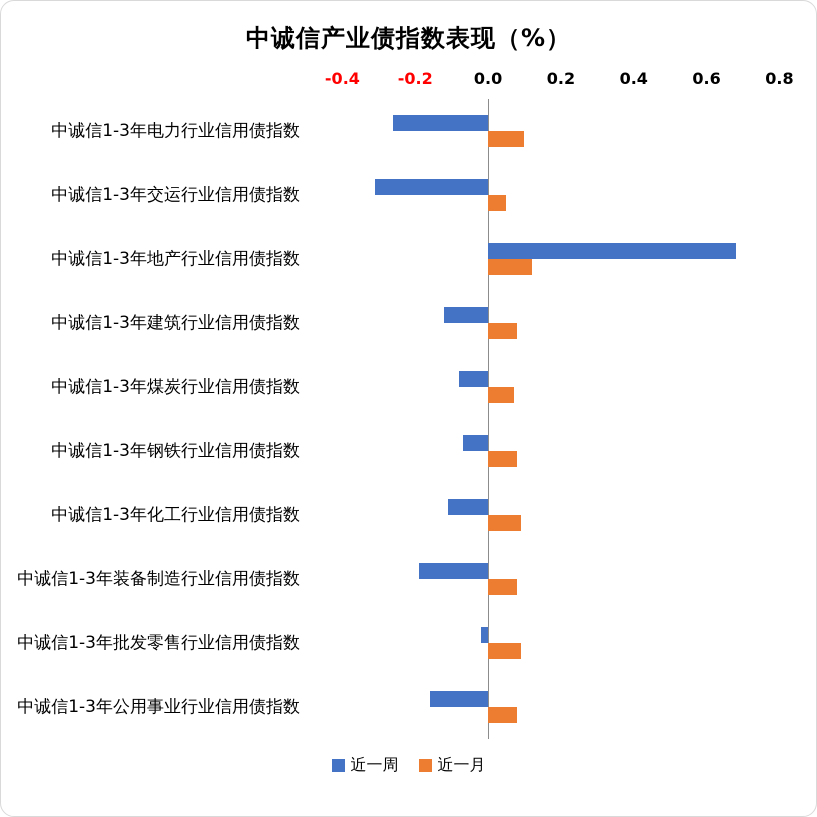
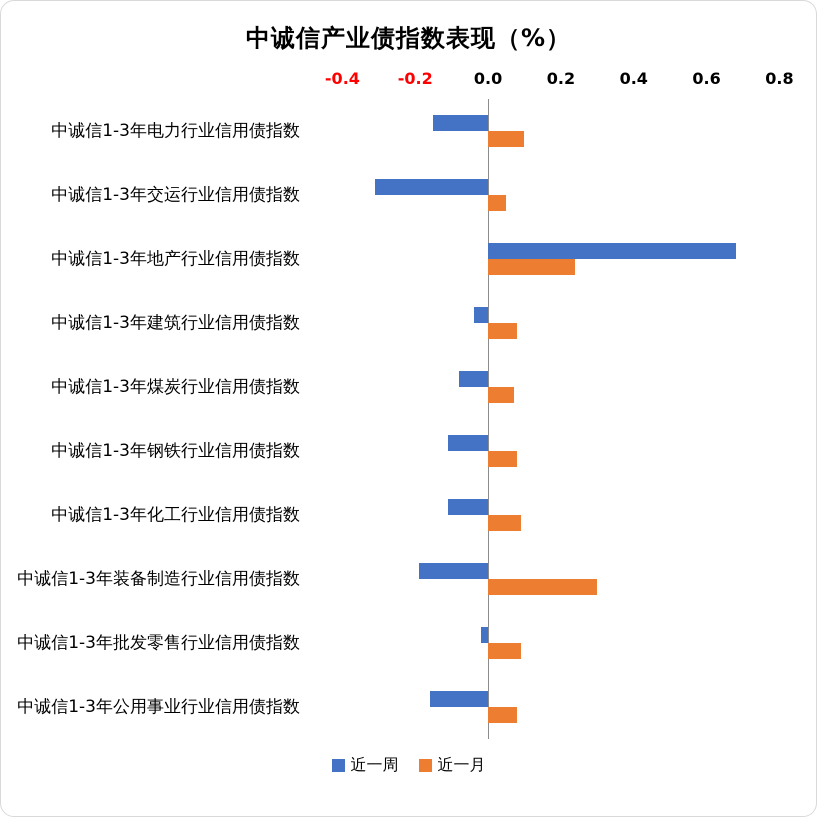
近一周/中诚信1-3年电力行业信用债指数: -0.26 -> -0.15
近一月/中诚信1-3年地产行业信用债指数: 0.12 -> 0.24
近一周/中诚信1-3年建筑行业信用债指数: -0.12 -> -0.04
近一周/中诚信1-3年钢铁行业信用债指数: -0.07 -> -0.11
近一月/中诚信1-3年装备制造行业信用债指数: 0.08 -> 0.30
